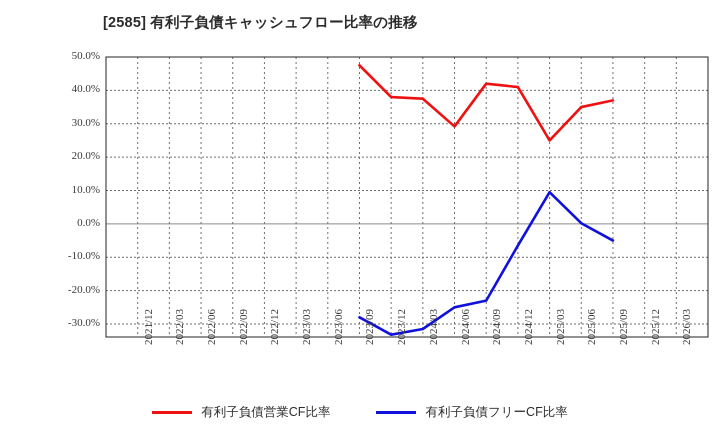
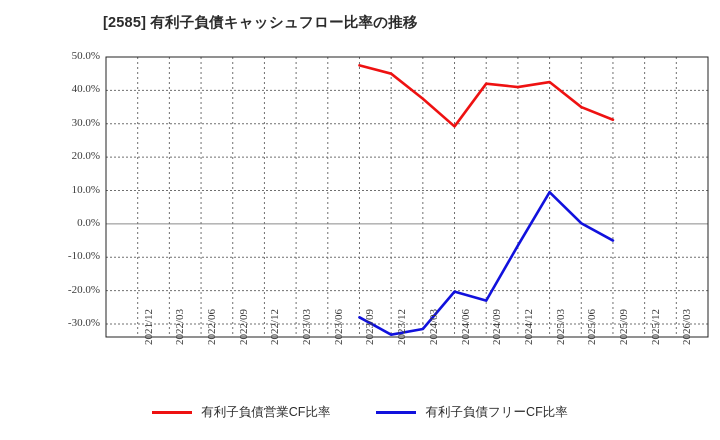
有利子負債営業CF比率/2023/12: 38% -> 45%
有利子負債フリーCF比率/2024/06: -25% -> -20%
有利子負債営業CF比率/2025/03: 25% -> 42%
有利子負債営業CF比率/2025/09: 37% -> 31%
